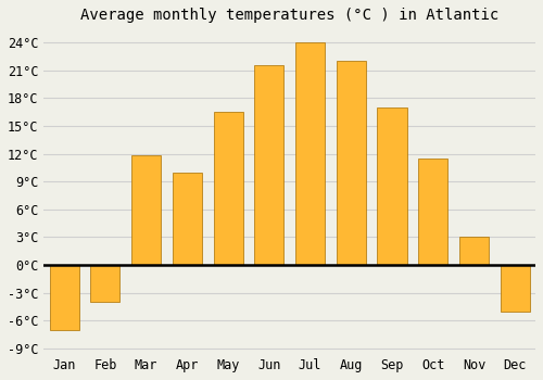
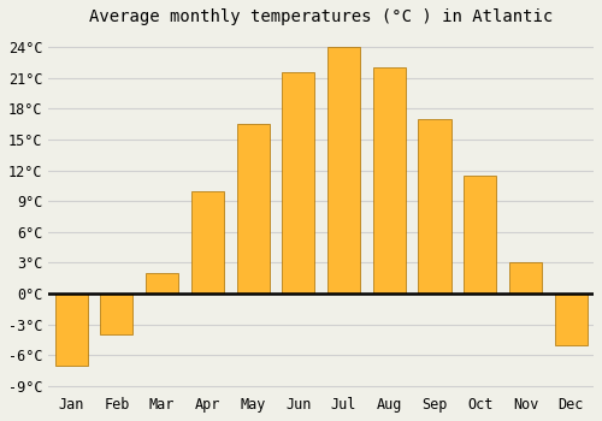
Mar: 11.8°C -> 2.0°C
